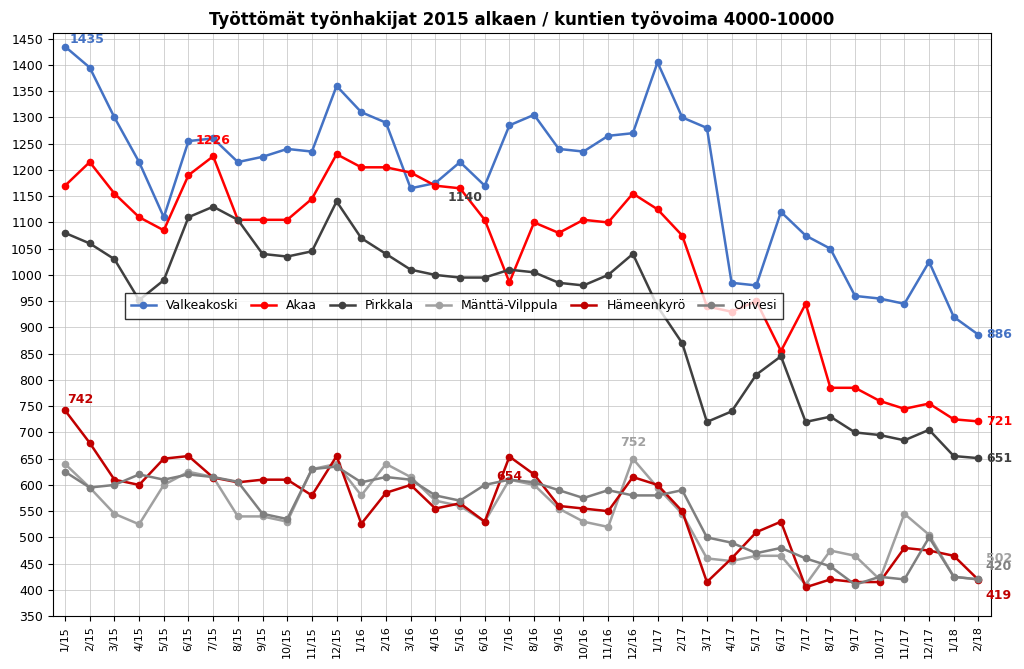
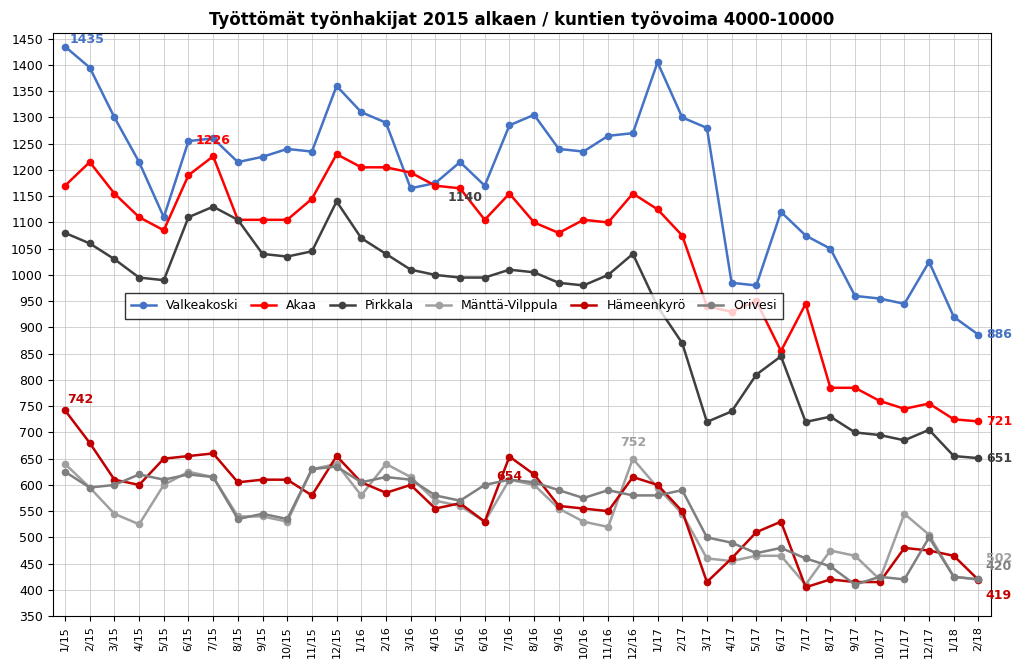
Pirkkala/4/15: 952 -> 995
Hämeenkyrö/7/15: 614 -> 660
Orivesi/8/15: 606 -> 535
Hämeenkyrö/1/16: 526 -> 605
Akaa/7/16: 986 -> 1155
